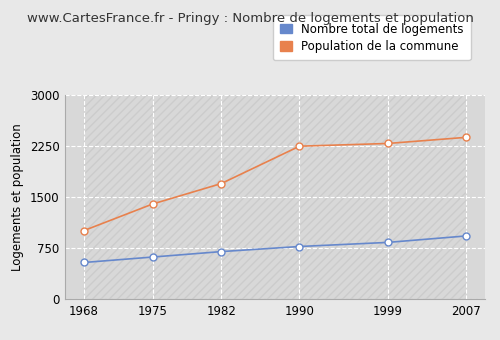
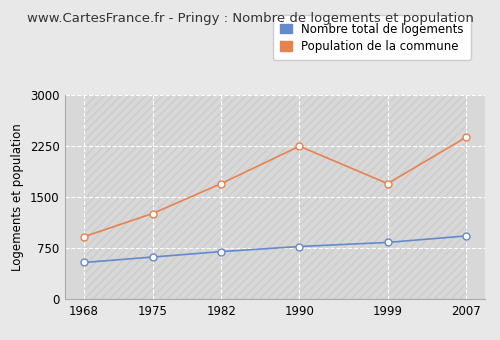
Population de la commune/1968: 1010 -> 920
Population de la commune/1975: 1400 -> 1260
Population de la commune/1999: 2290 -> 1700
